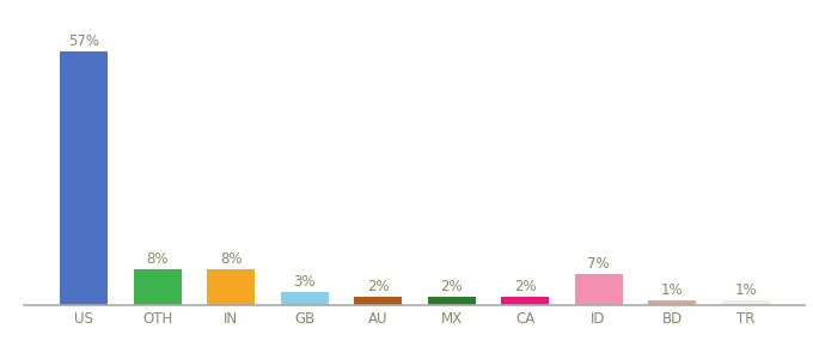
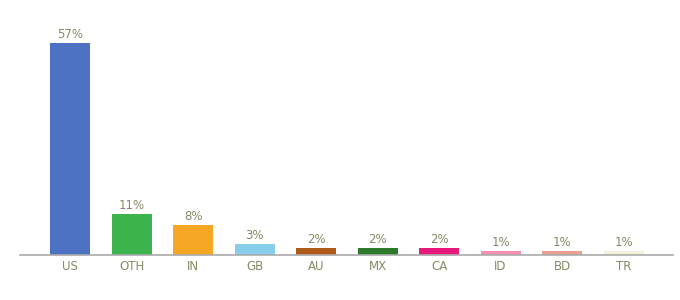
OTH: 8% -> 11%
ID: 7% -> 1%
